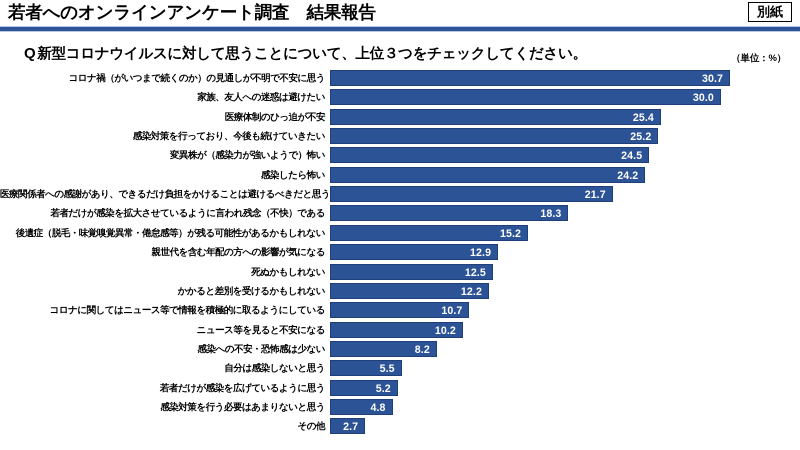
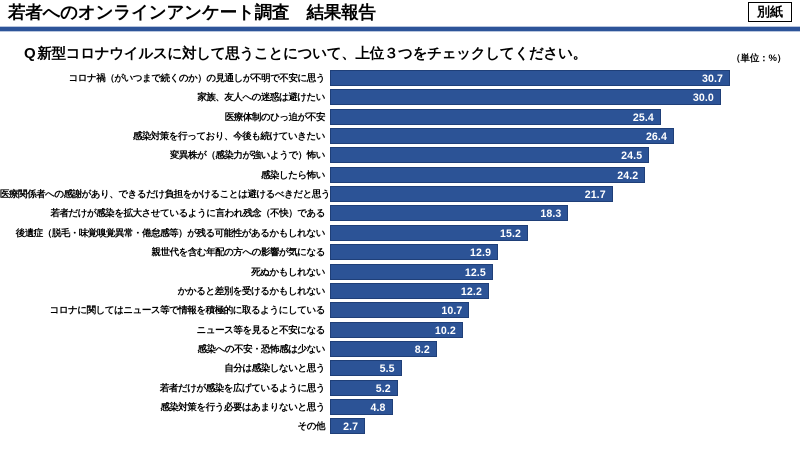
感染対策を行っており、今後も続けていきたい: 25.2 -> 26.4
